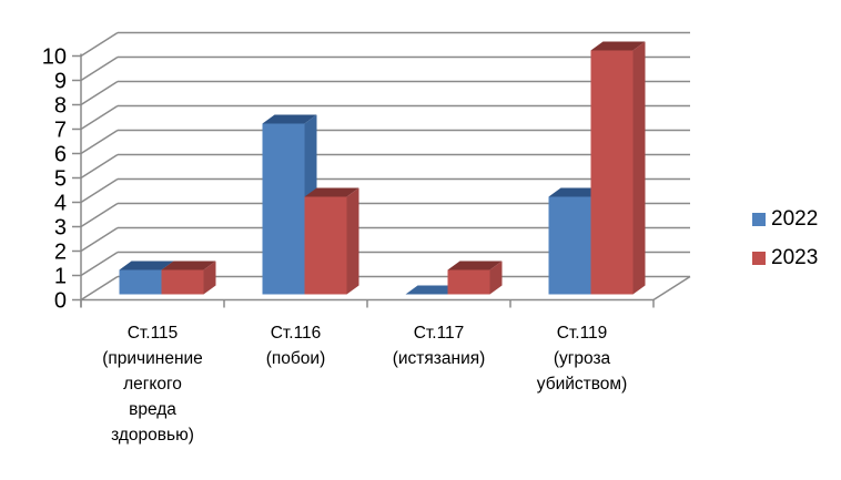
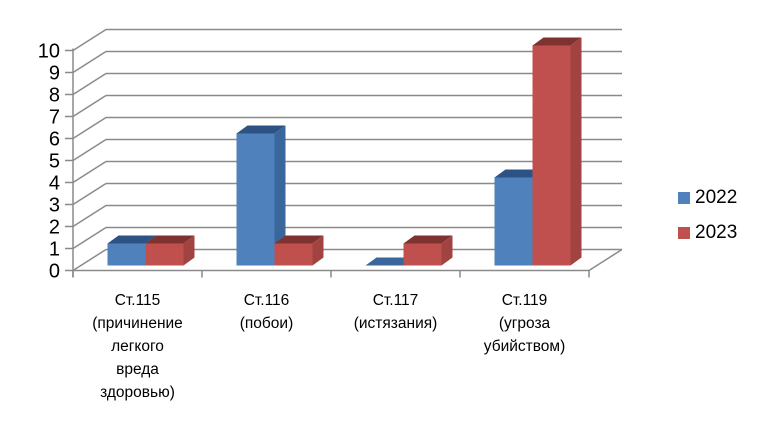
2022/Ст.116 (побои): 7 -> 6
2023/Ст.116 (побои): 4 -> 1
